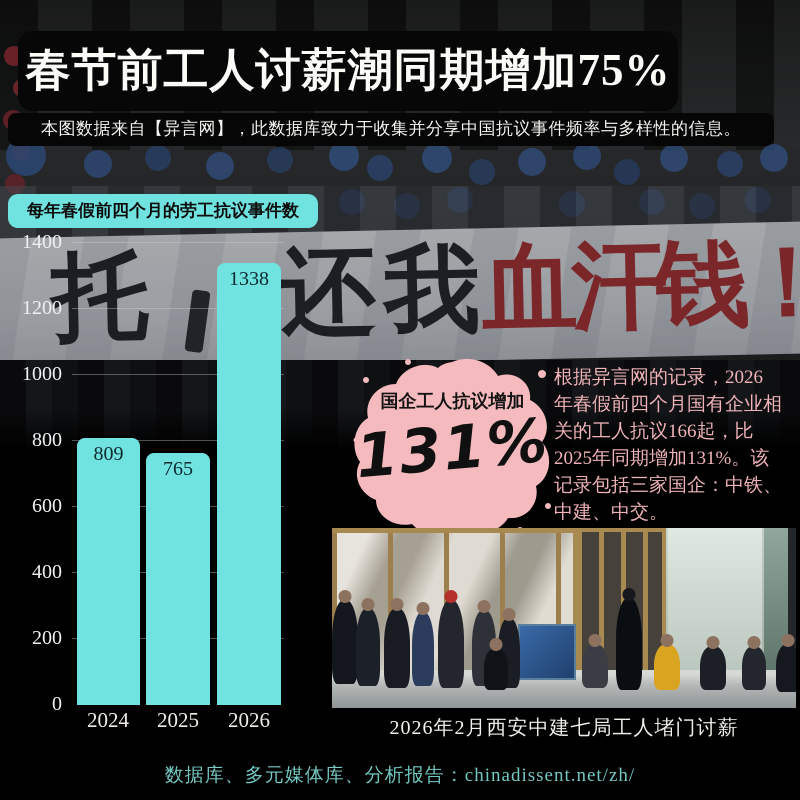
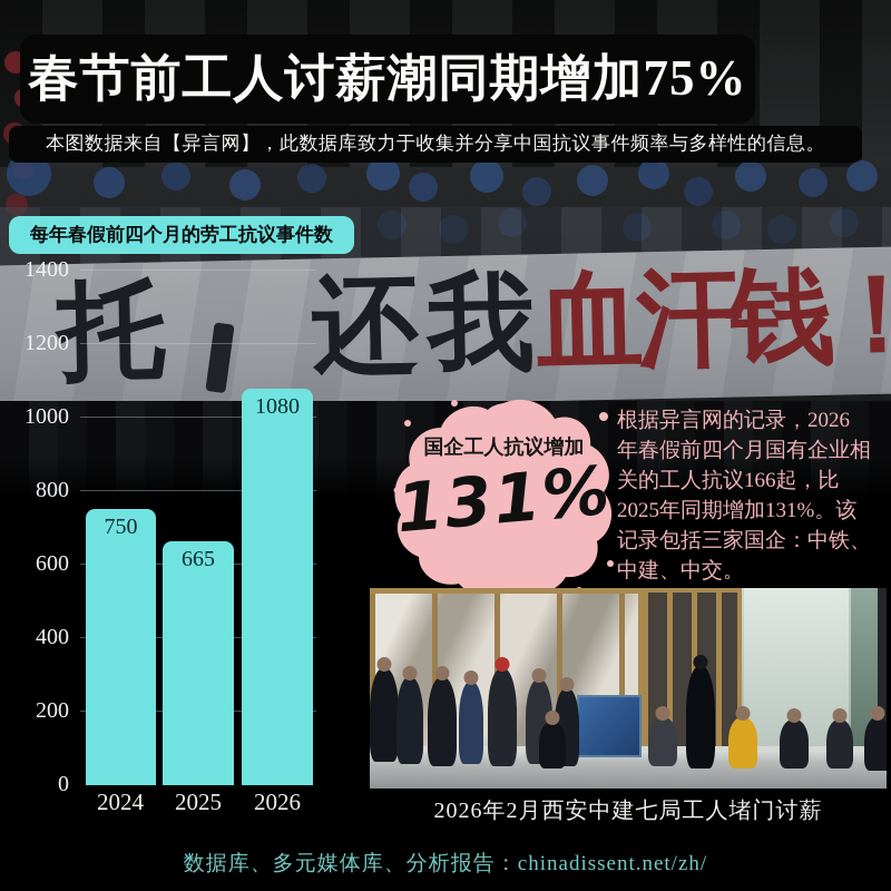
2024: 809 -> 750
2025: 765 -> 665
2026: 1338 -> 1080
